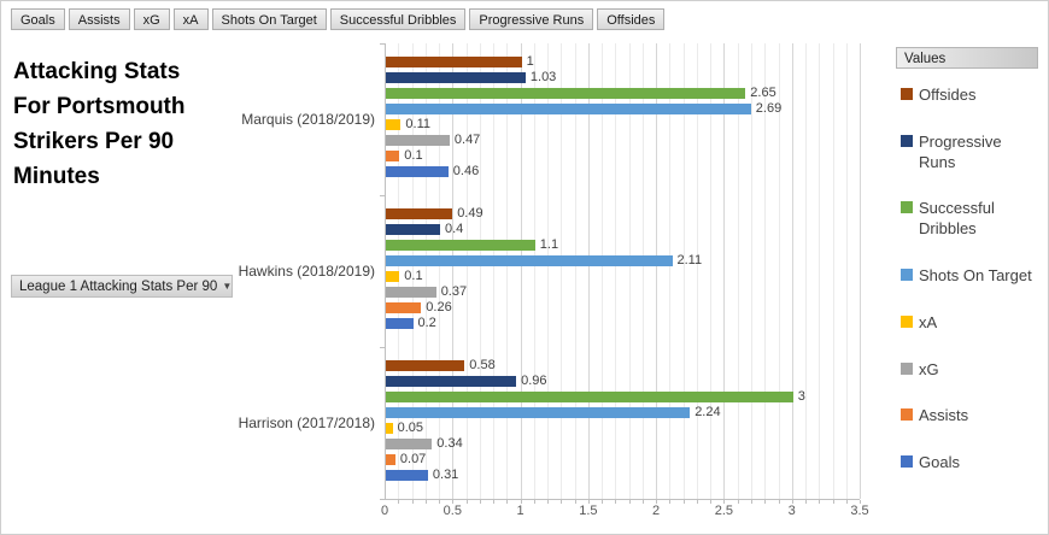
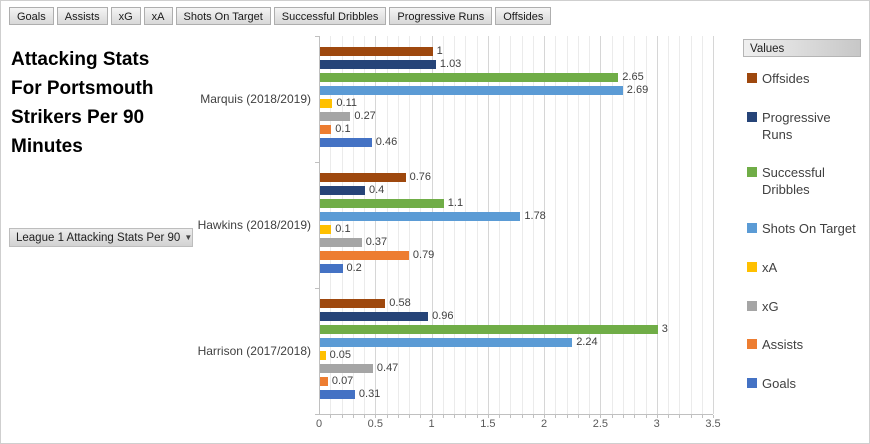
xG/Marquis (2018/2019): 0.47 -> 0.27
Offsides/Hawkins (2018/2019): 0.49 -> 0.76
Shots On Target/Hawkins (2018/2019): 2.11 -> 1.78
Assists/Hawkins (2018/2019): 0.26 -> 0.79
xG/Harrison (2017/2018): 0.34 -> 0.47
